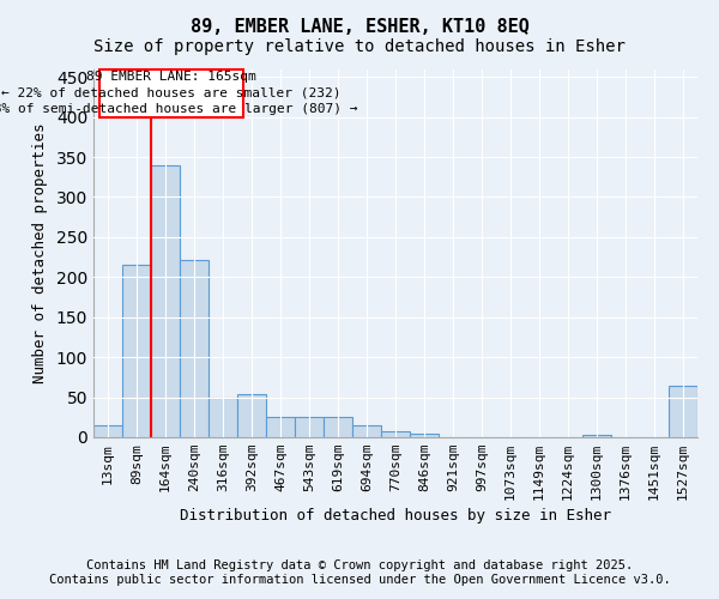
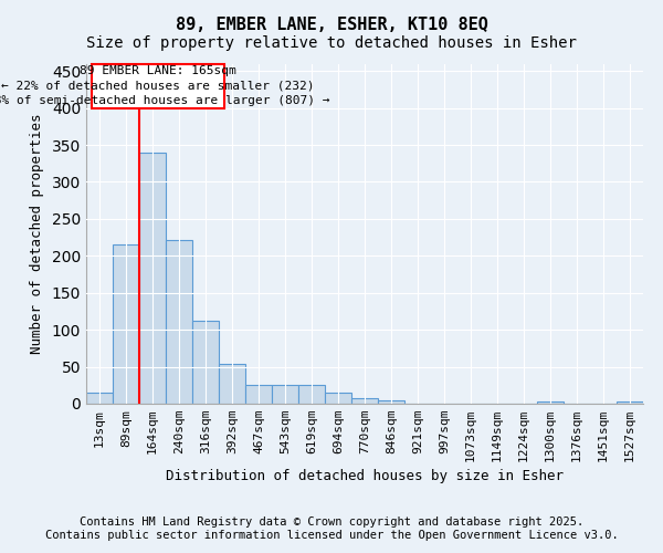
316sqm: 50 -> 112
1527sqm: 64 -> 3
